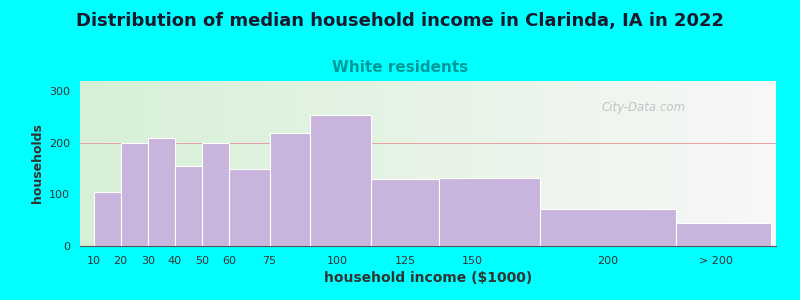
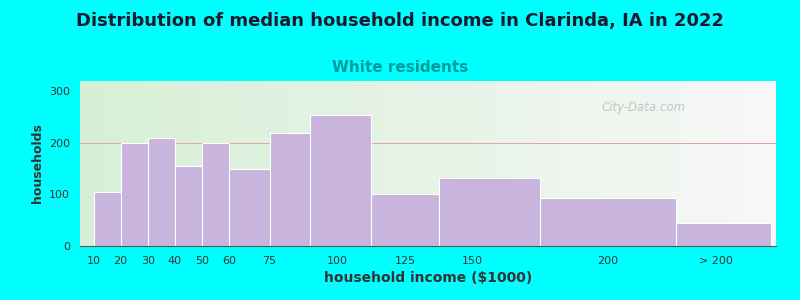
125: 130 -> 100
200: 72 -> 93
